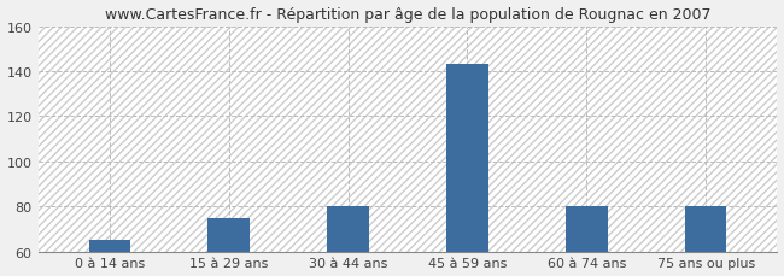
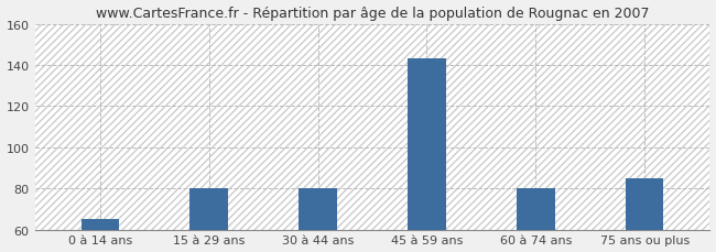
15 à 29 ans: 75 -> 80
75 ans ou plus: 80 -> 85
